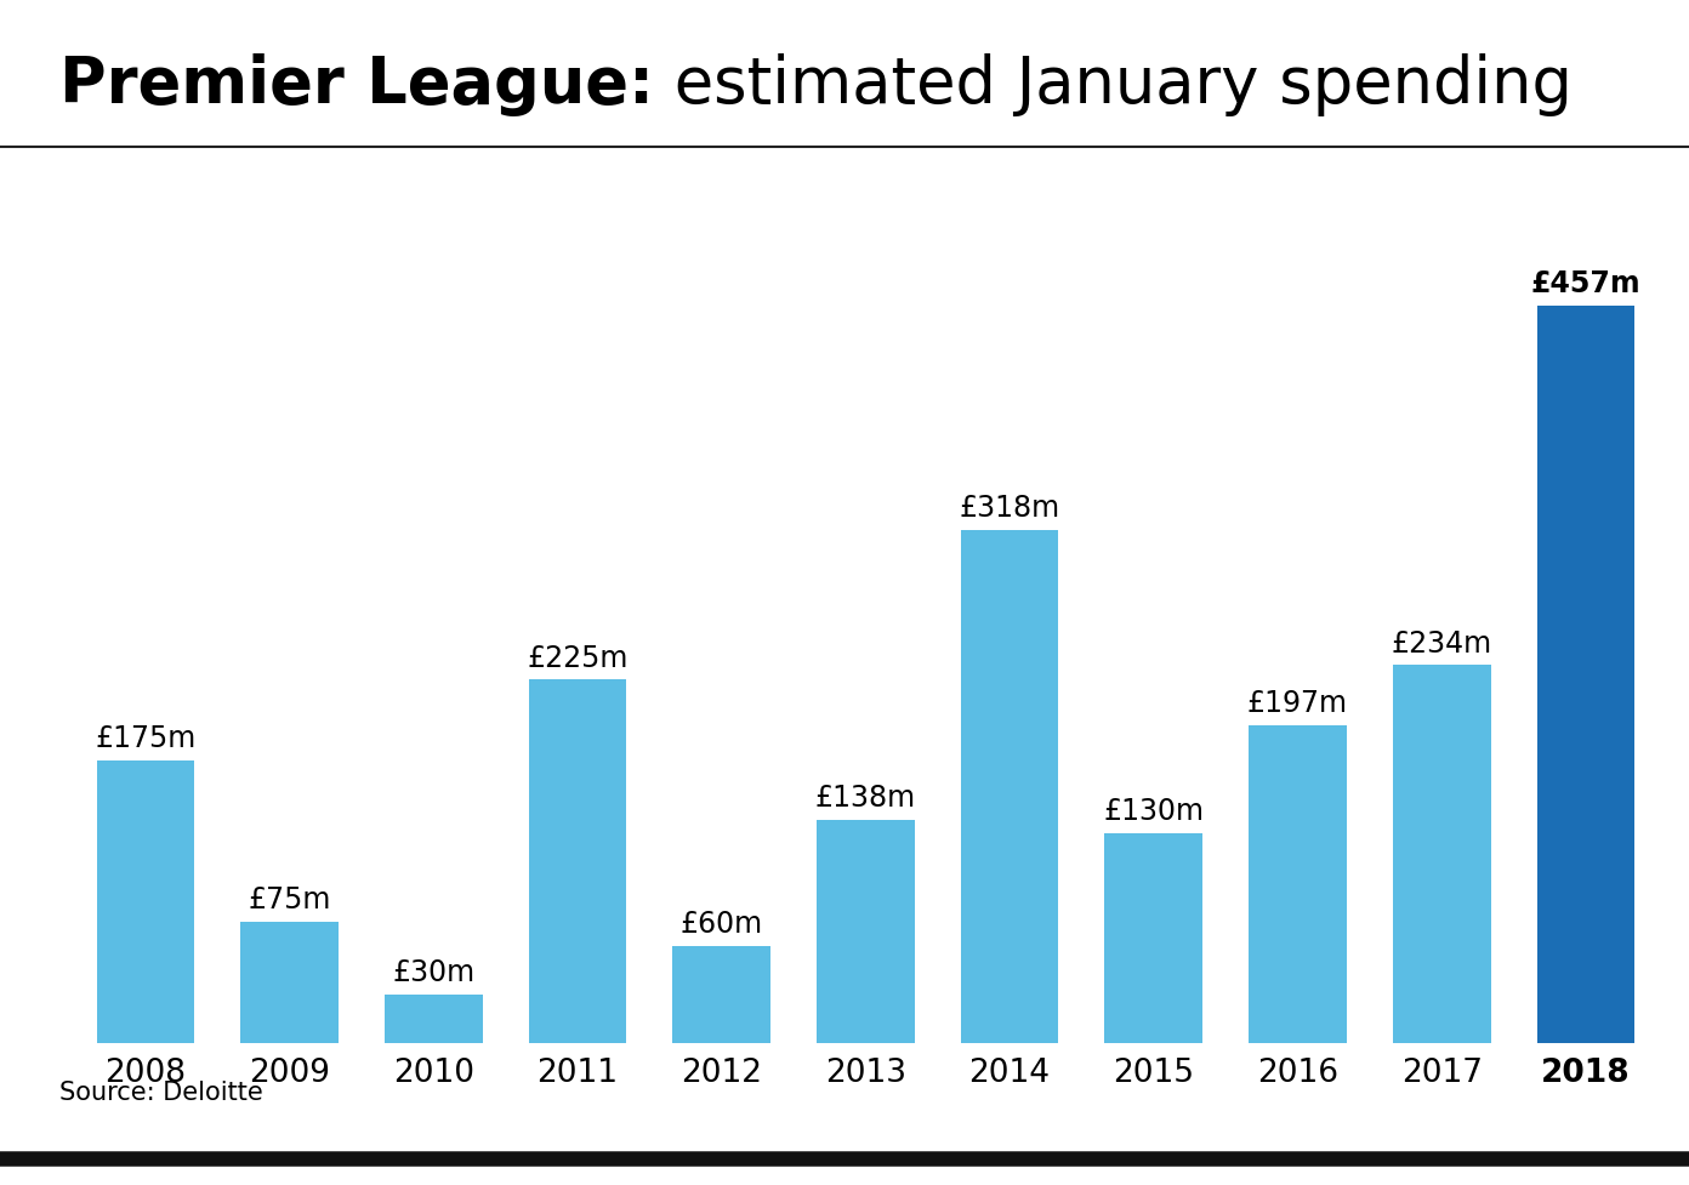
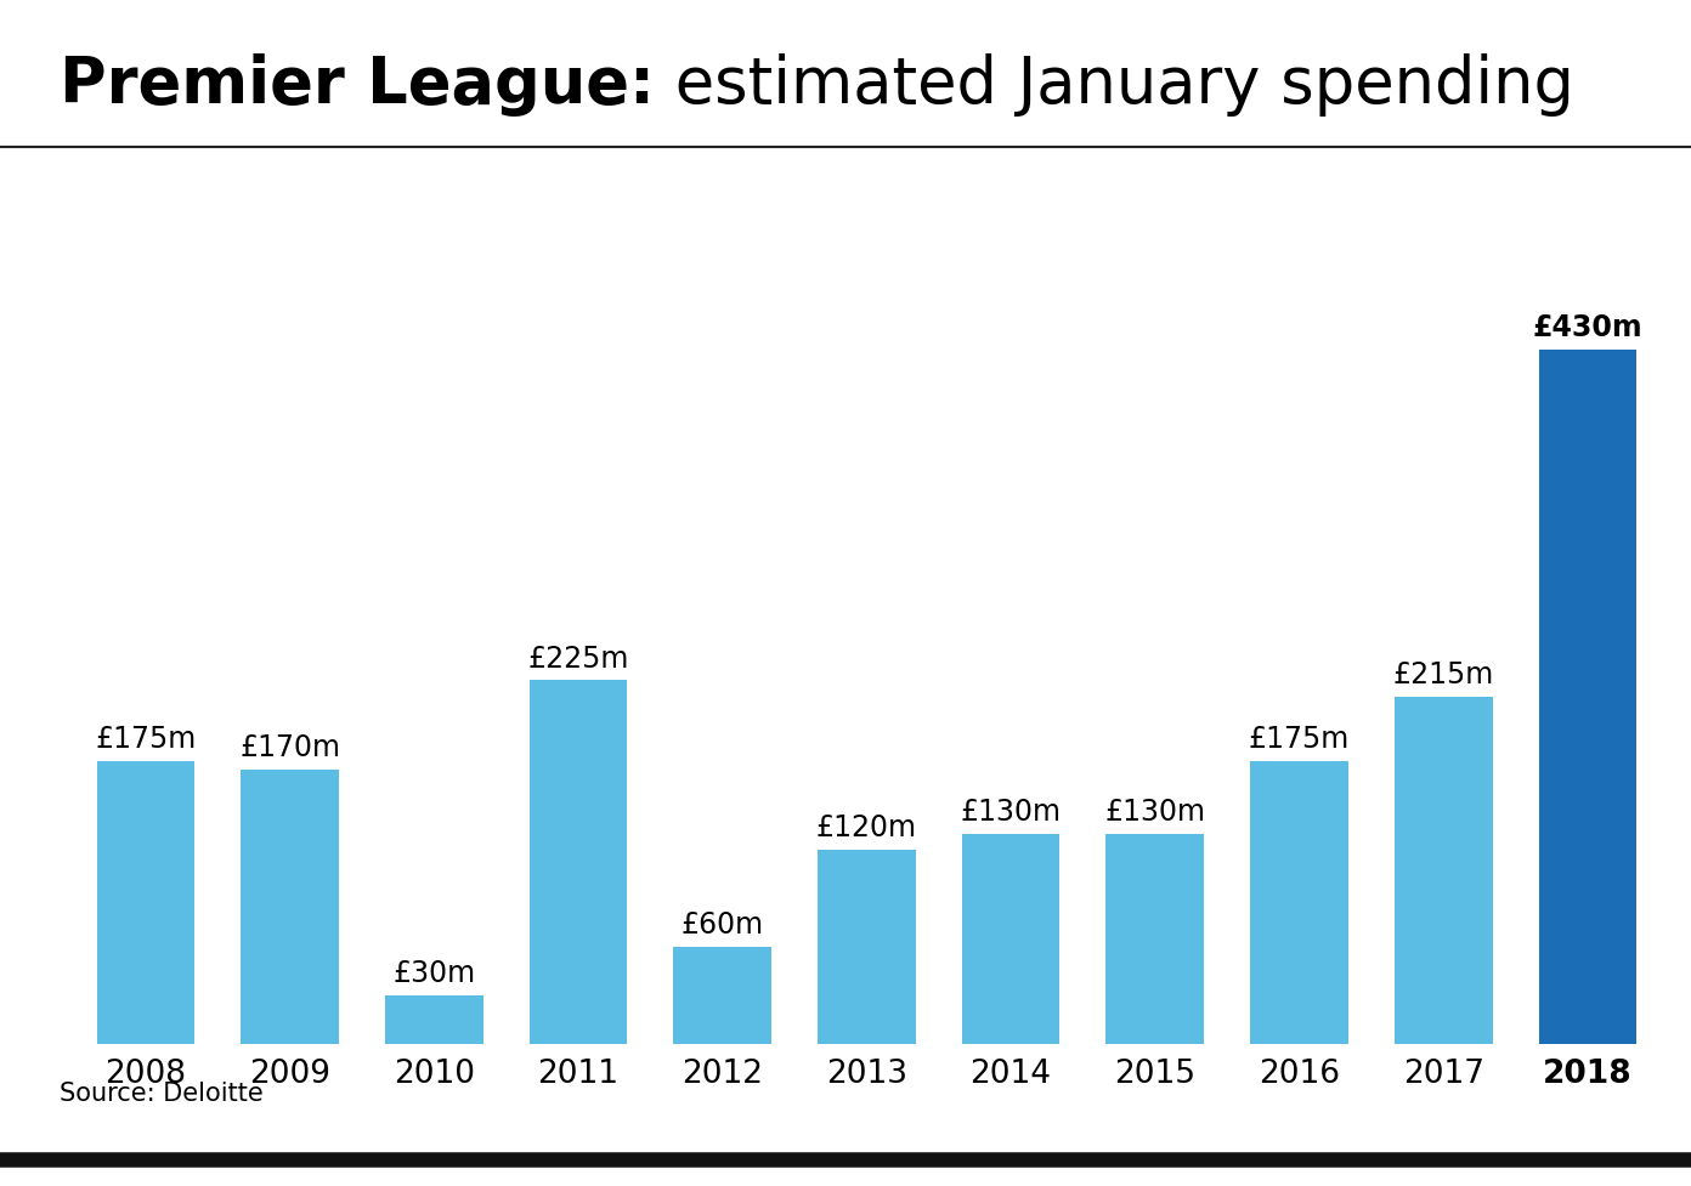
2009: £75m -> £170m
2013: £138m -> £120m
2014: £318m -> £130m
2016: £197m -> £175m
2017: £234m -> £215m
2018: £457m -> £430m
